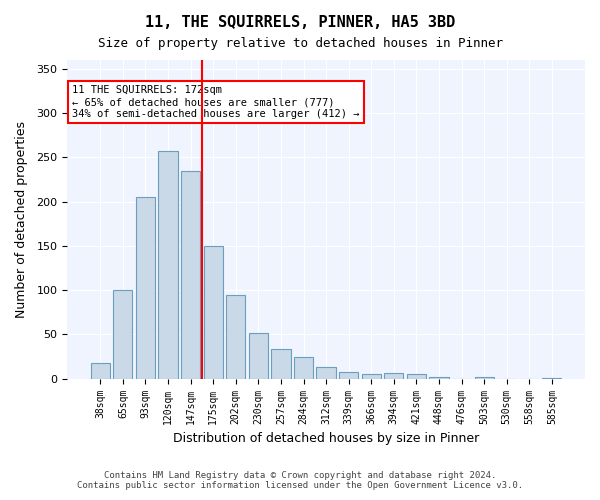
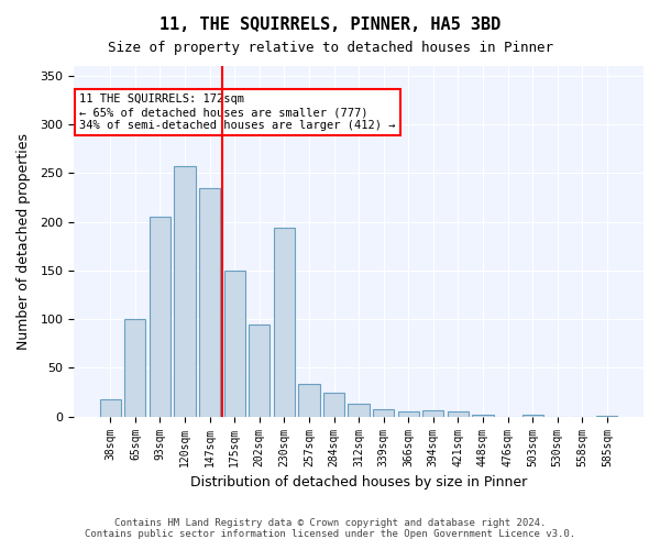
230sqm: 52 -> 194
